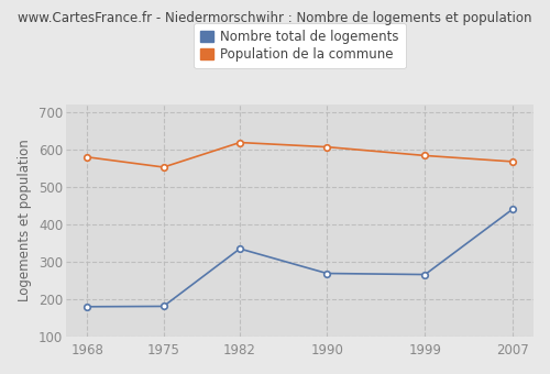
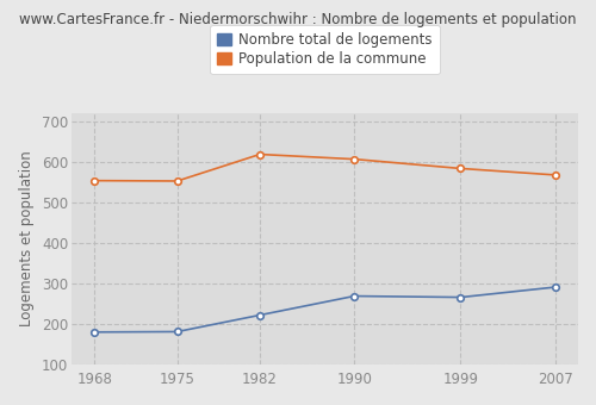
Population de la commune/1968: 580 -> 554
Nombre total de logements/1982: 335 -> 222
Nombre total de logements/2007: 440 -> 291
